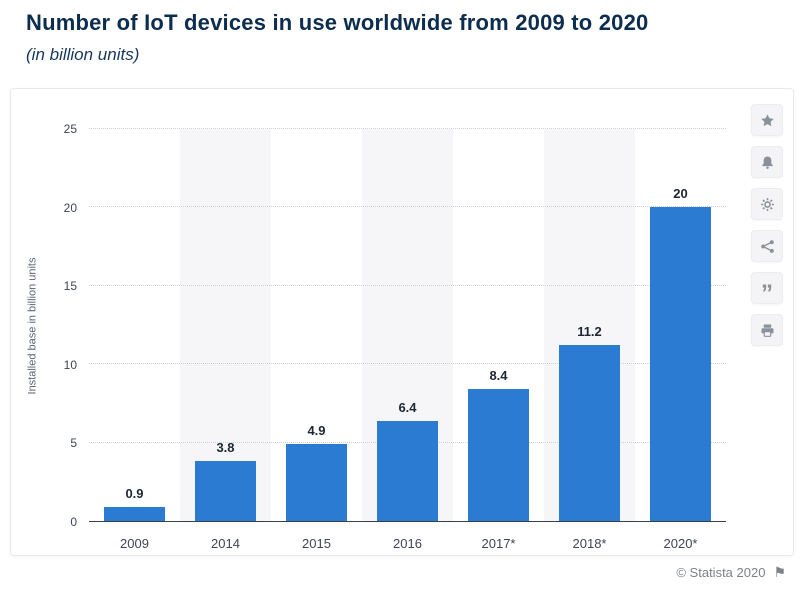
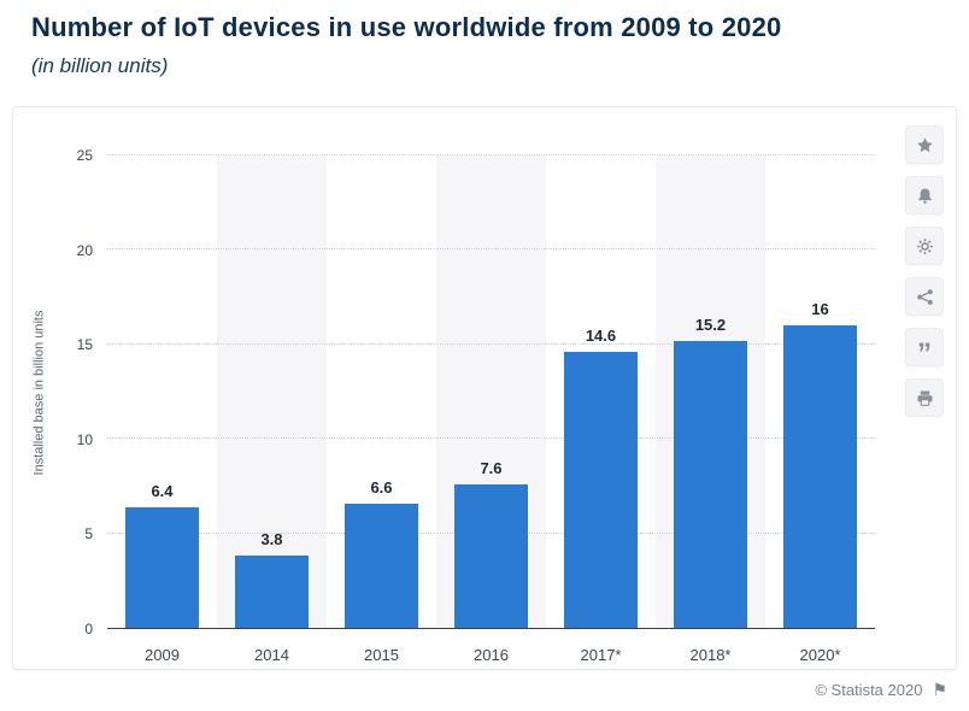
2009: 0.9 -> 6.4
2015: 4.9 -> 6.6
2016: 6.4 -> 7.6
2017*: 8.4 -> 14.6
2018*: 11.2 -> 15.2
2020*: 20 -> 16
